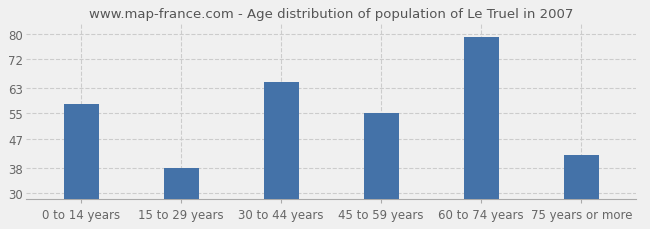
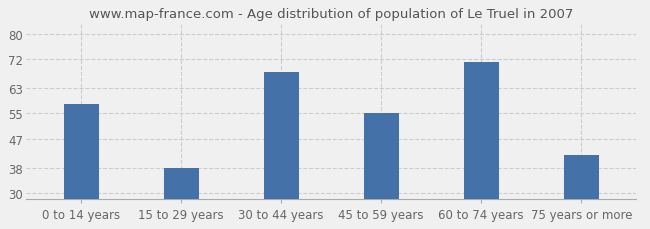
30 to 44 years: 65 -> 68
60 to 74 years: 79 -> 71
